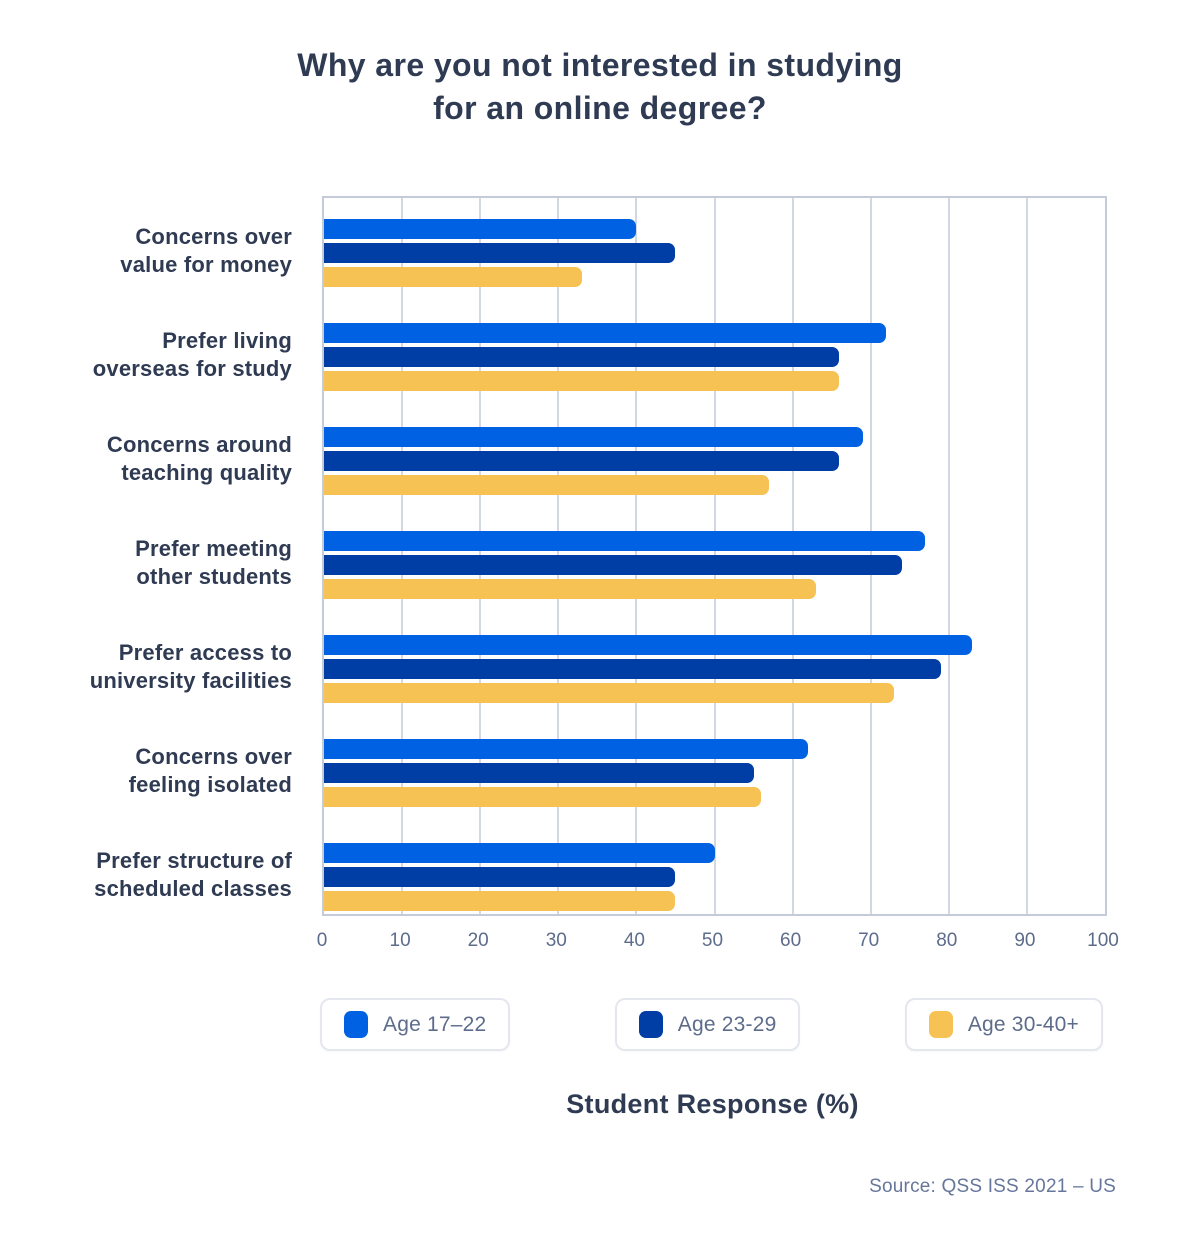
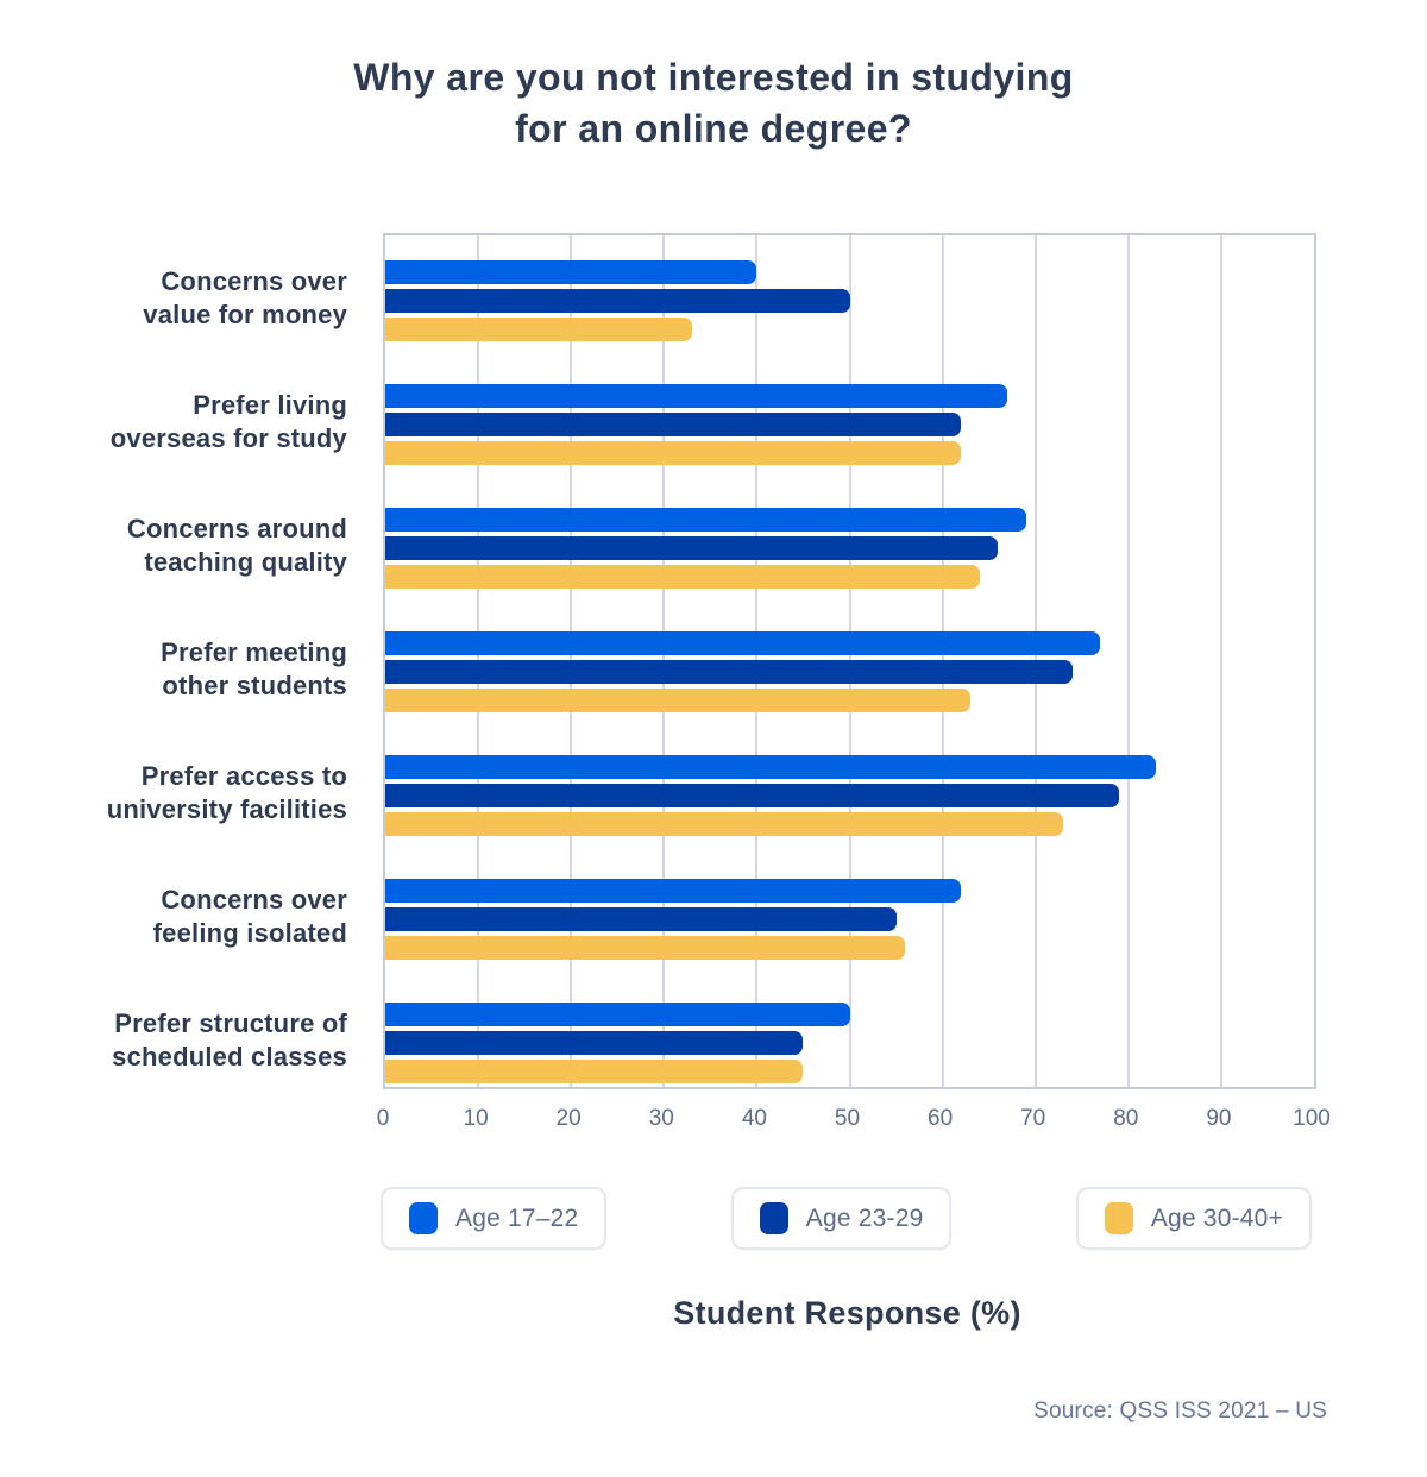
Age 23-29/Concerns over value for money: 45 -> 50
Age 17–22/Prefer living overseas for study: 72 -> 67
Age 23-29/Prefer living overseas for study: 66 -> 62
Age 30-40+/Prefer living overseas for study: 66 -> 62
Age 30-40+/Concerns around teaching quality: 57 -> 64
